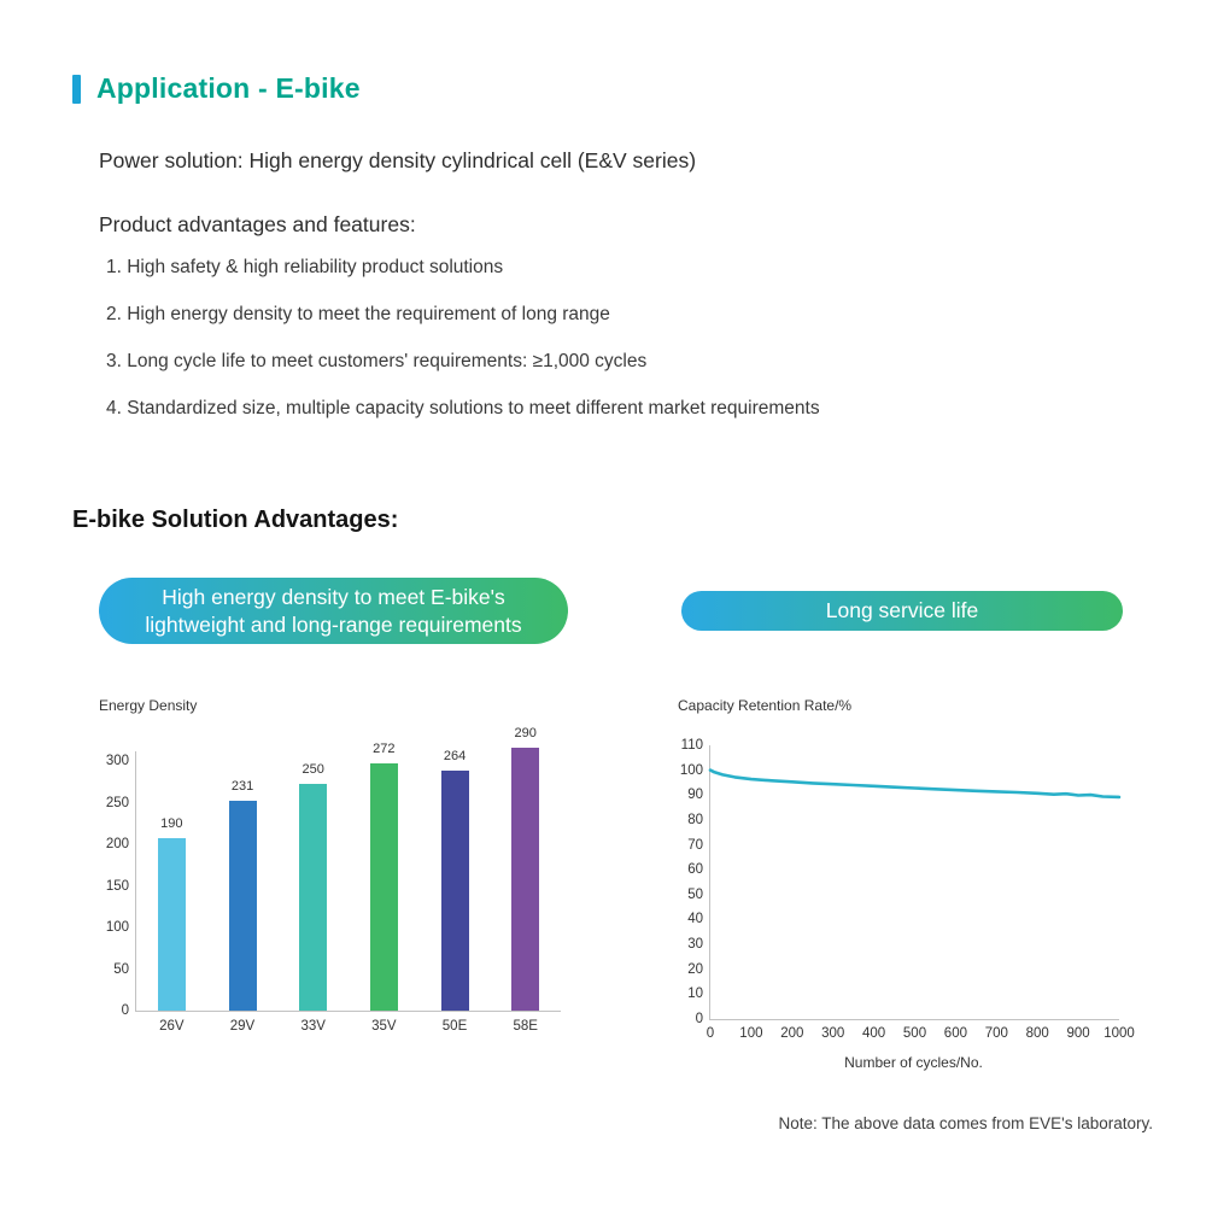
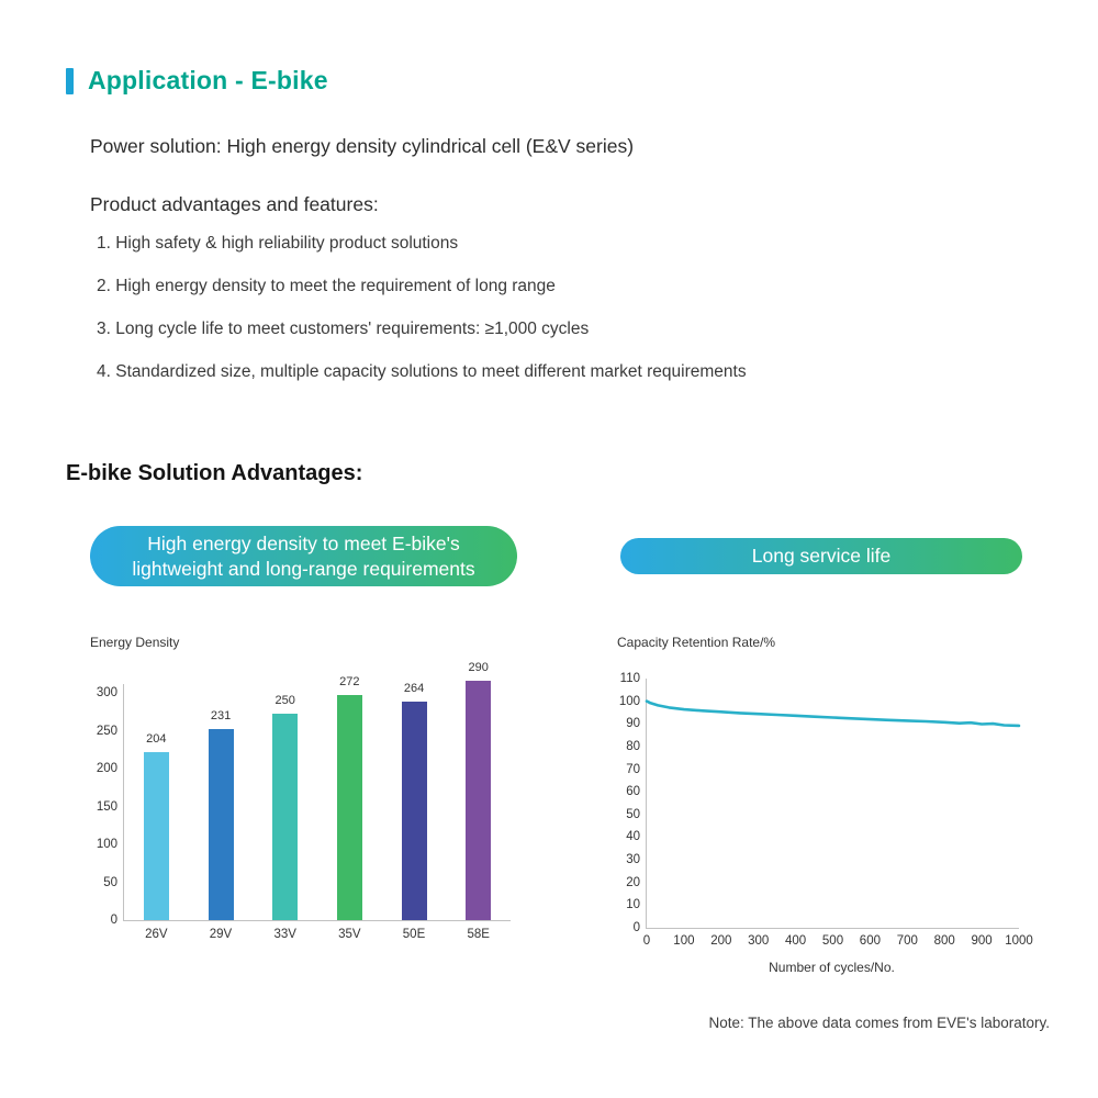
Energy Density/26V: 190 -> 204
